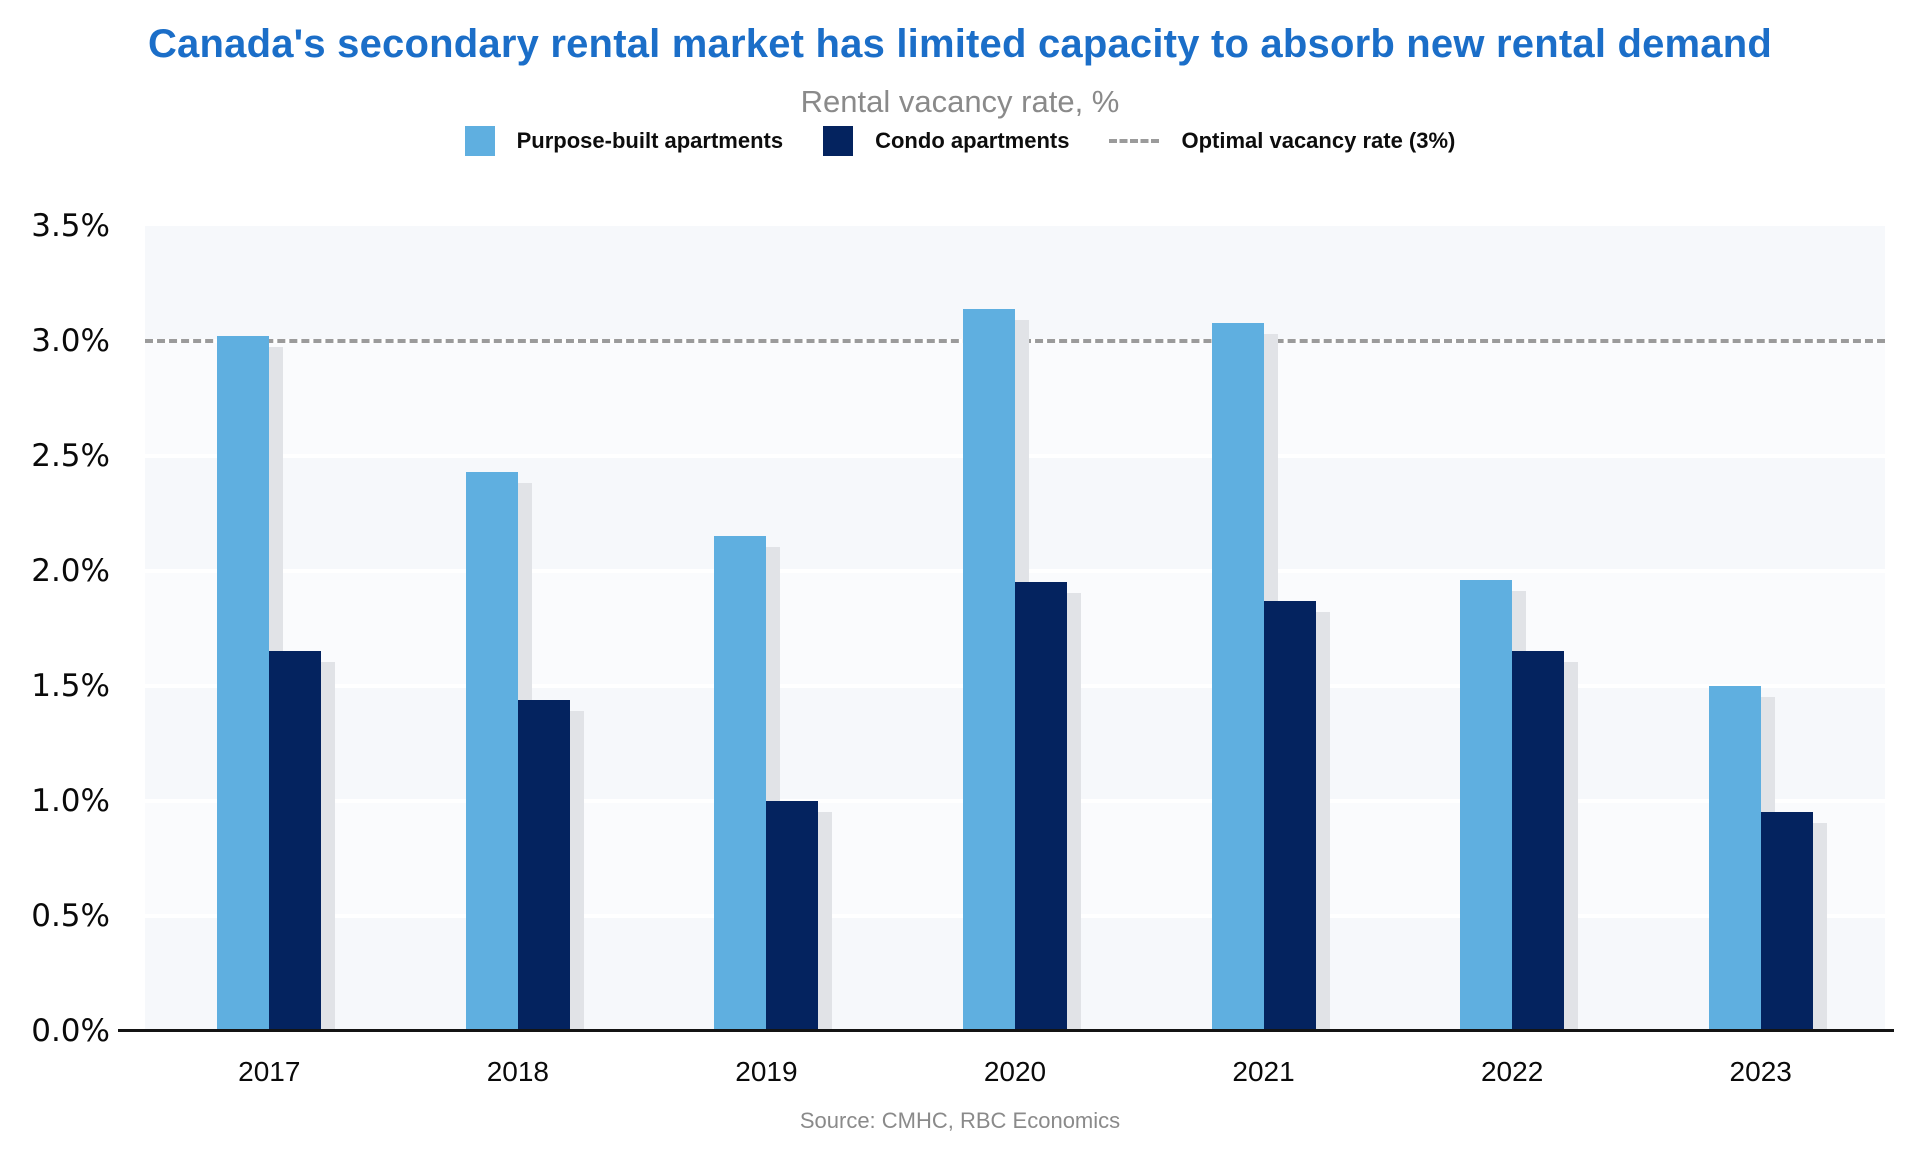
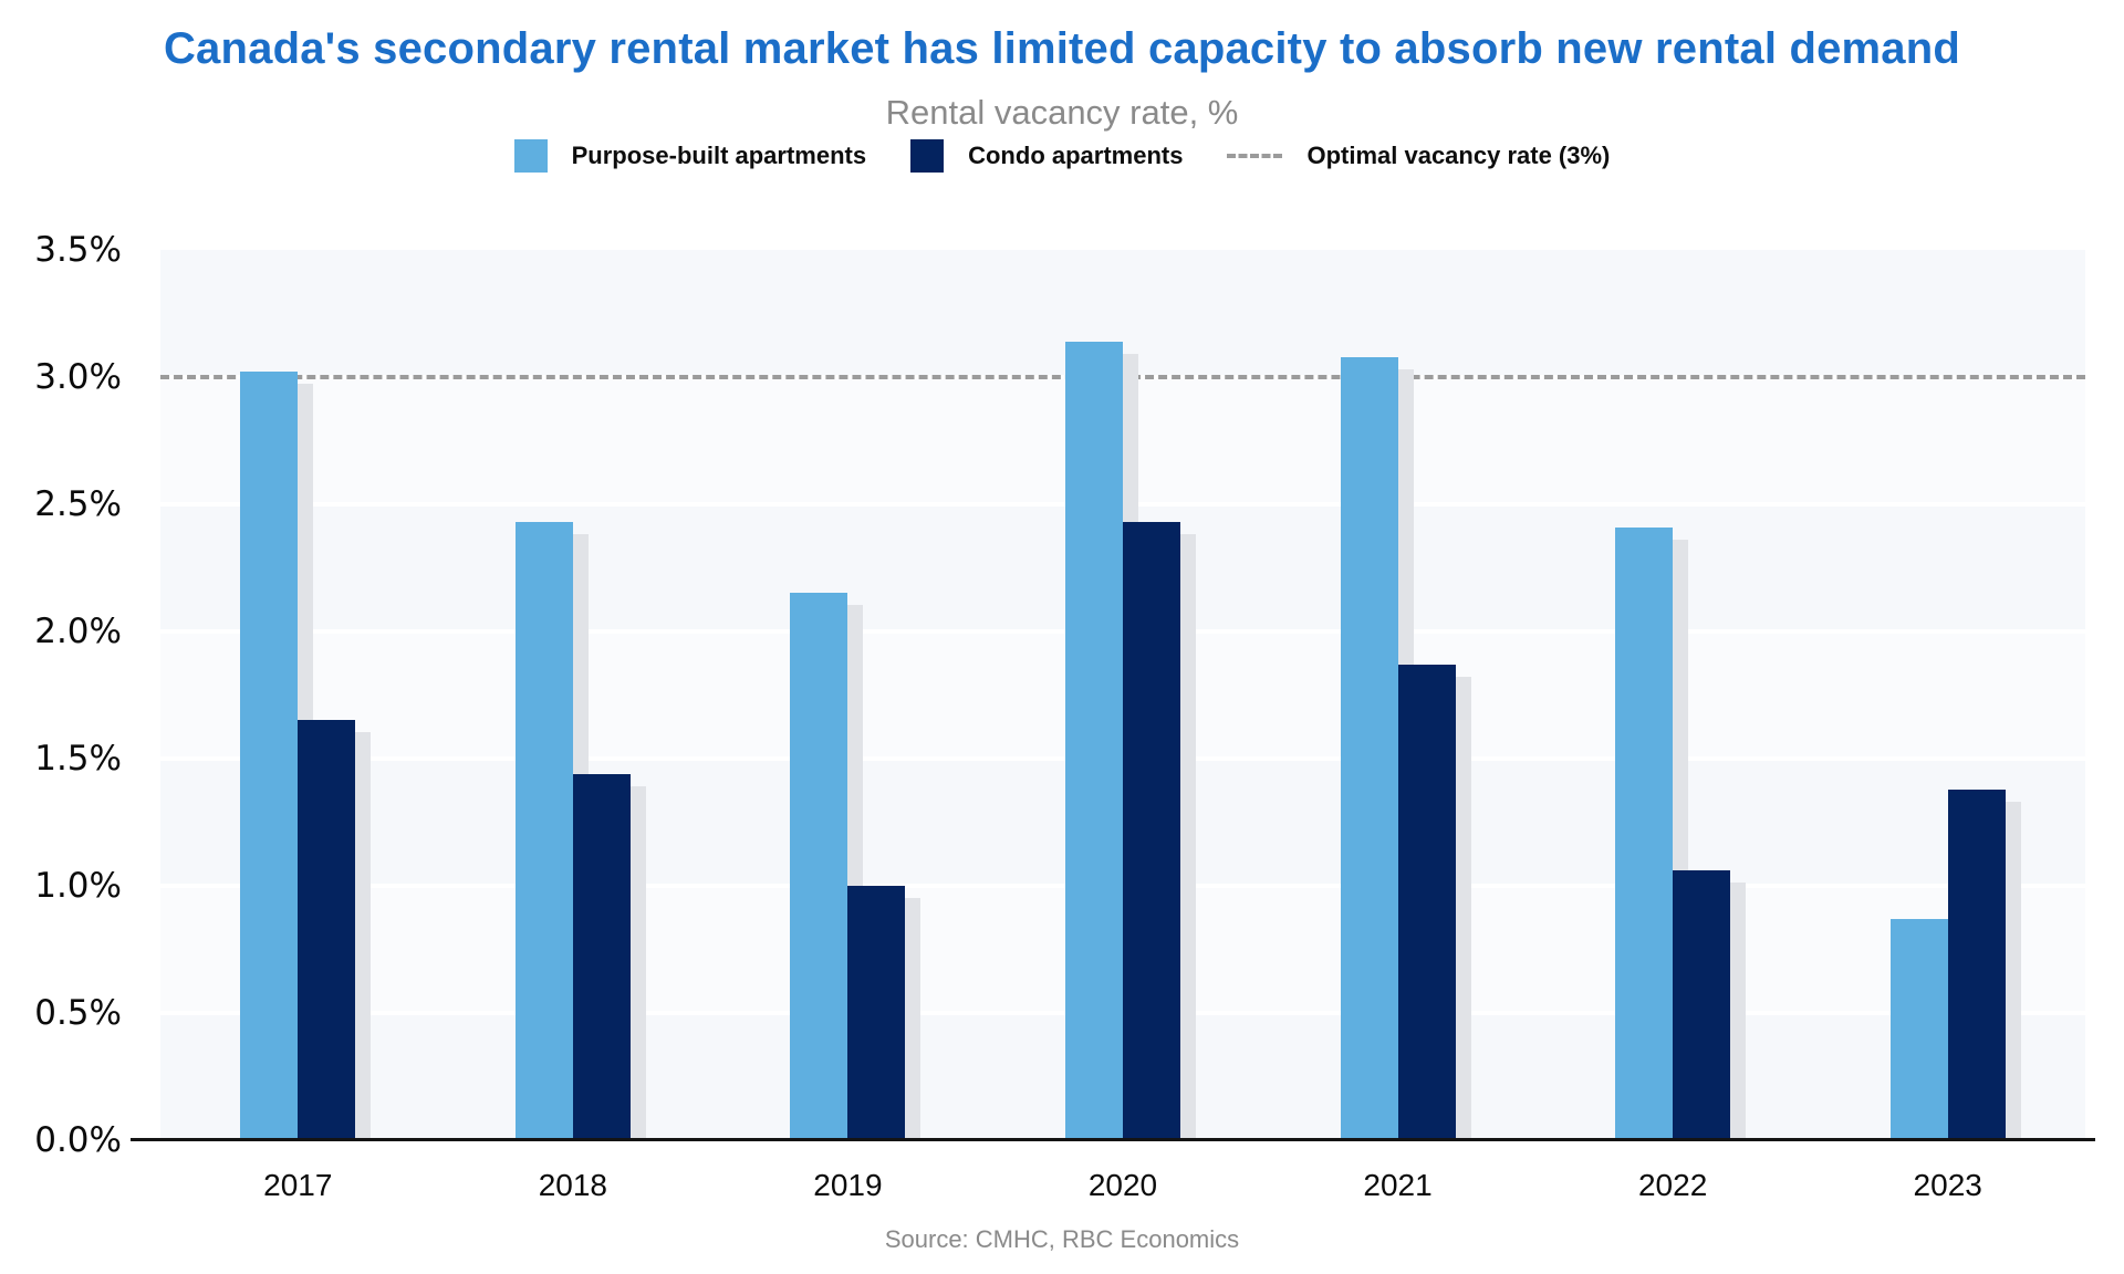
Condo apartments/2020: 1.95% -> 2.43%
Purpose-built apartments/2022: 1.96% -> 2.41%
Condo apartments/2022: 1.65% -> 1.06%
Purpose-built apartments/2023: 1.50% -> 0.87%
Condo apartments/2023: 0.95% -> 1.38%
